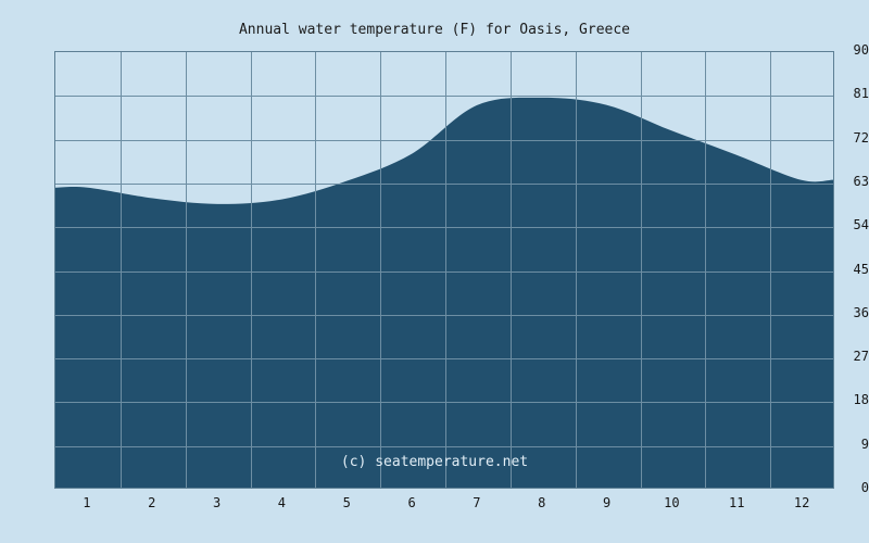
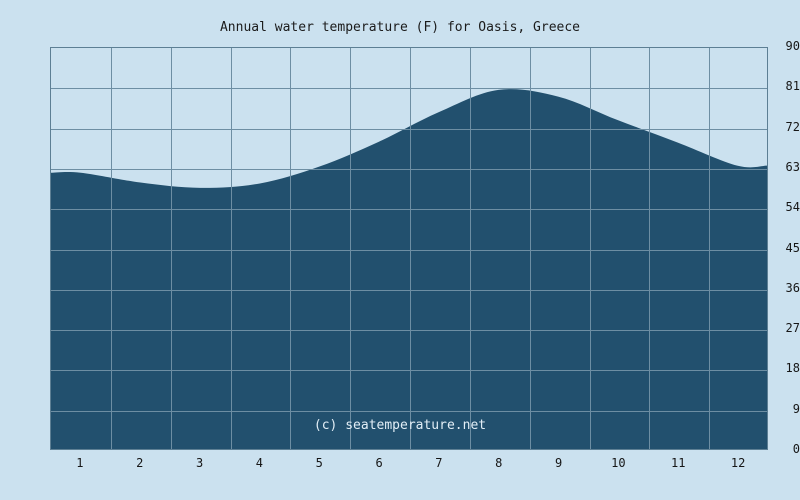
7: 79 -> 76
